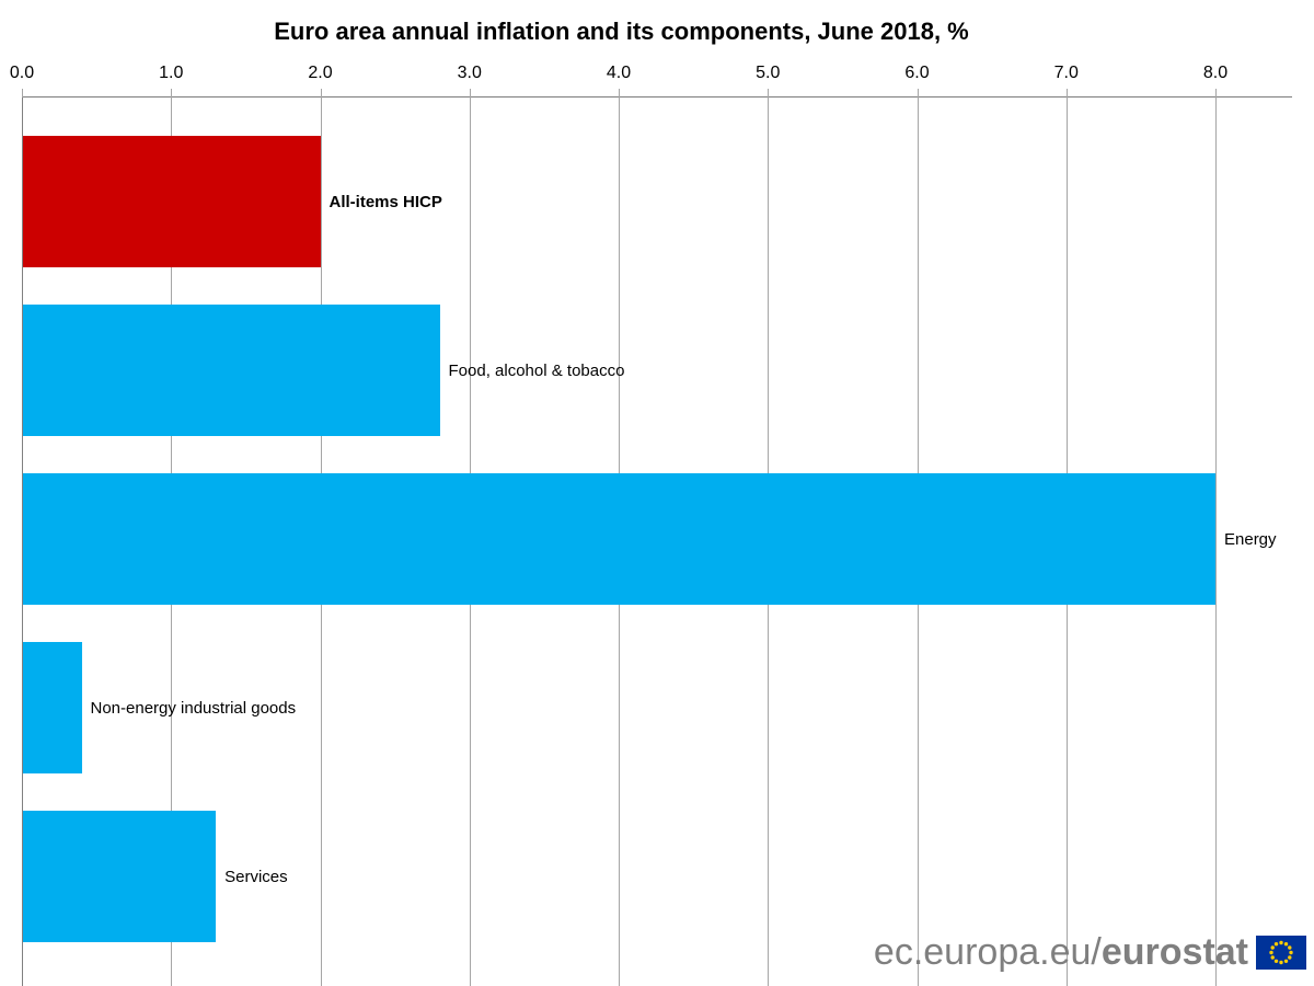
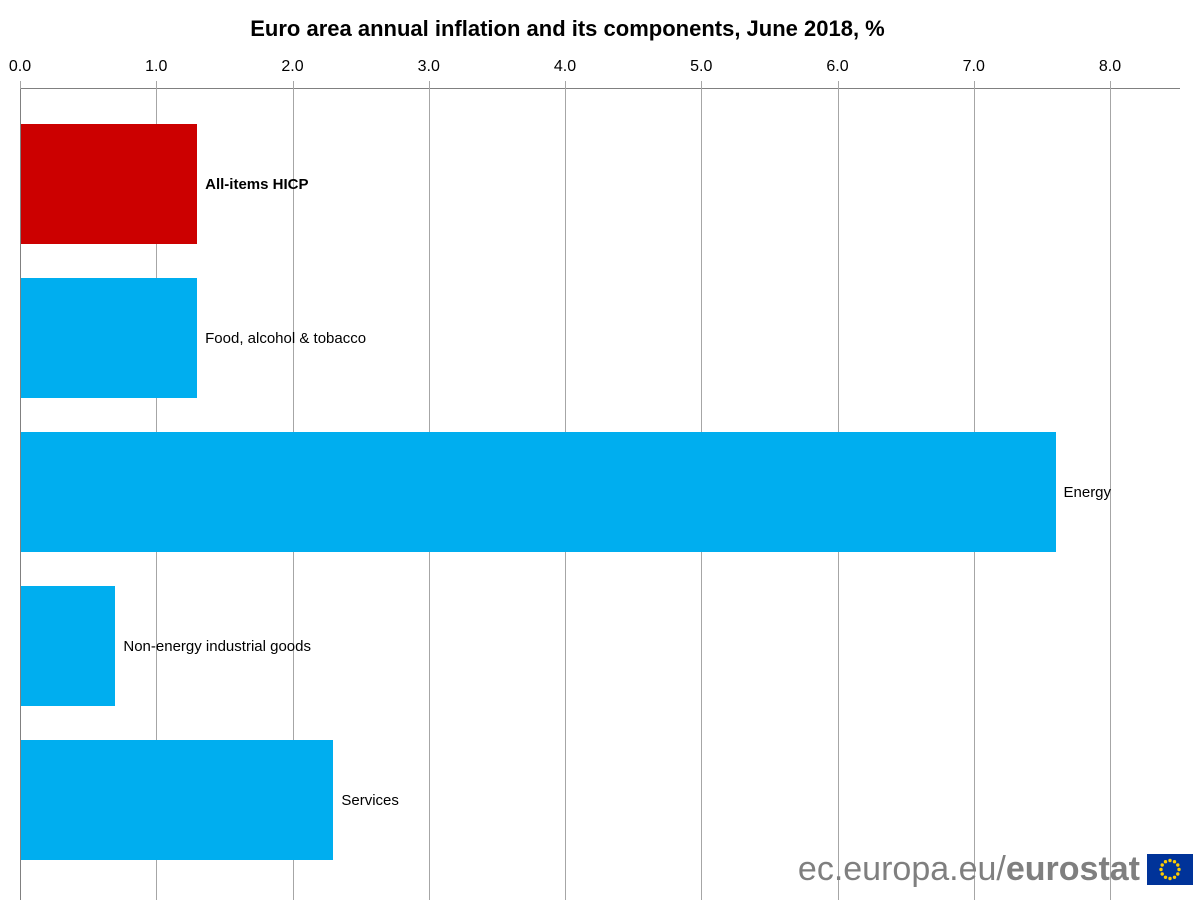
All-items HICP: 2.0 -> 1.3
Food, alcohol & tobacco: 2.8 -> 1.3
Energy: 8.0 -> 7.6
Non-energy industrial goods: 0.4 -> 0.7
Services: 1.3 -> 2.3
